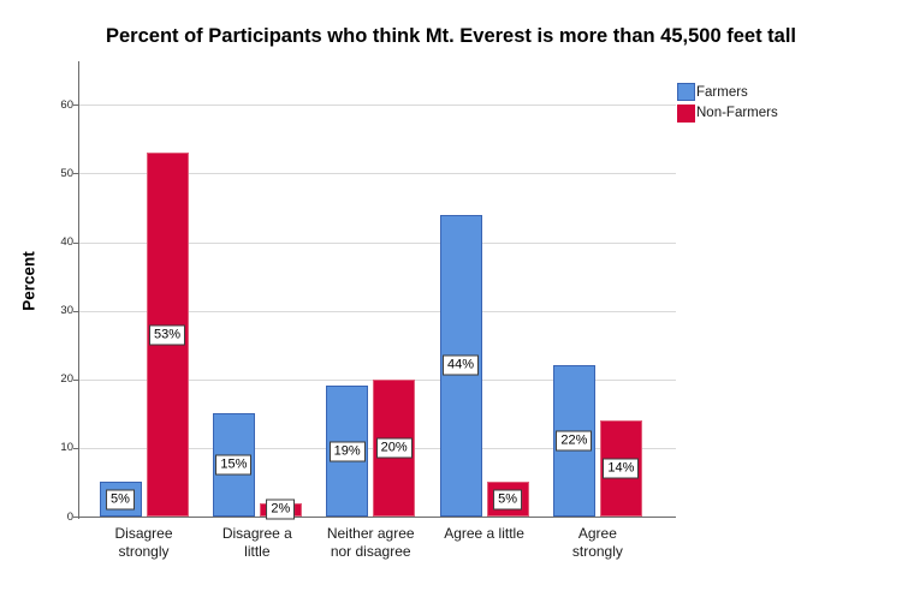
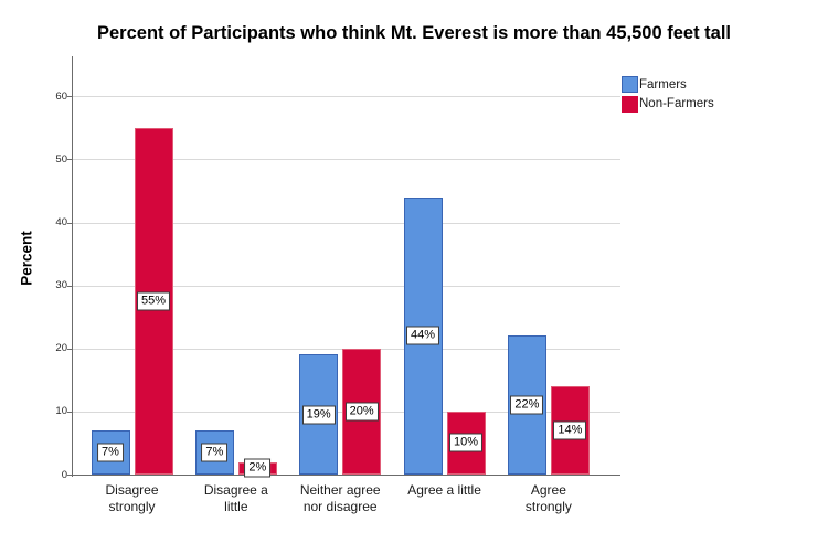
Farmers/Disagree strongly: 5% -> 7%
Non-Farmers/Disagree strongly: 53% -> 55%
Farmers/Disagree a little: 15% -> 7%
Non-Farmers/Agree a little: 5% -> 10%
